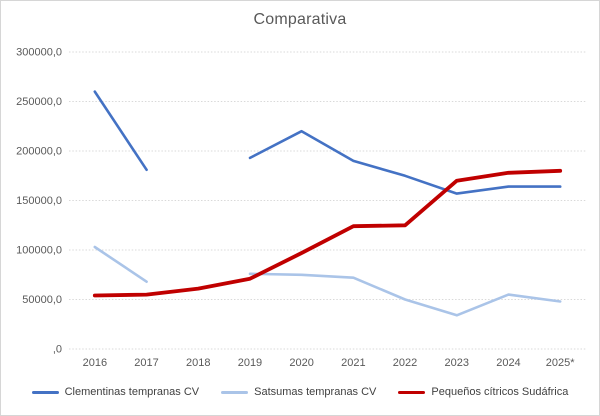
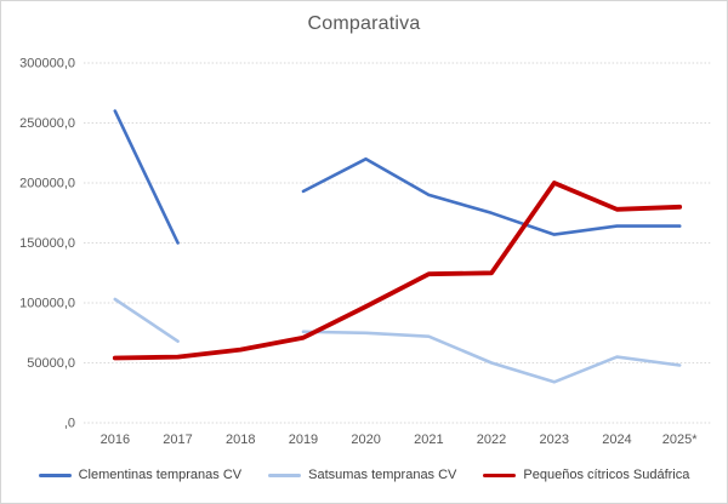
Clementinas tempranas CV/2017: 180000 -> 150000
Pequeños cítricos Sudáfrica/2023: 170000 -> 200000
